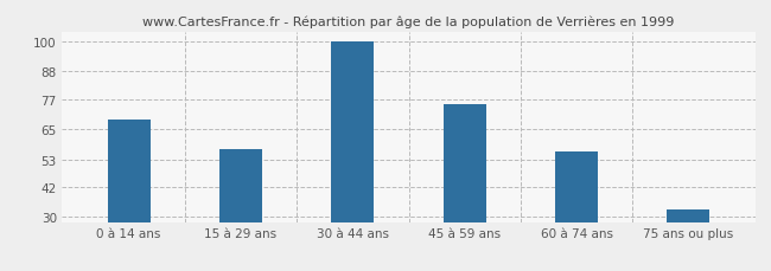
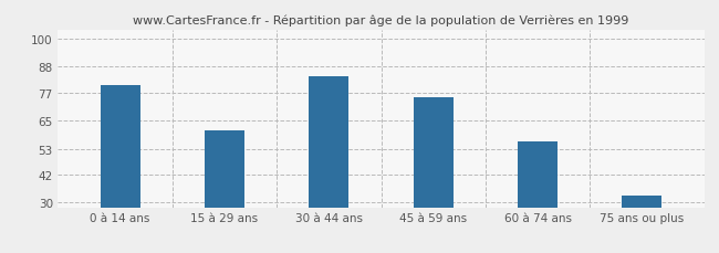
0 à 14 ans: 69 -> 80
15 à 29 ans: 57 -> 61
30 à 44 ans: 100 -> 84
